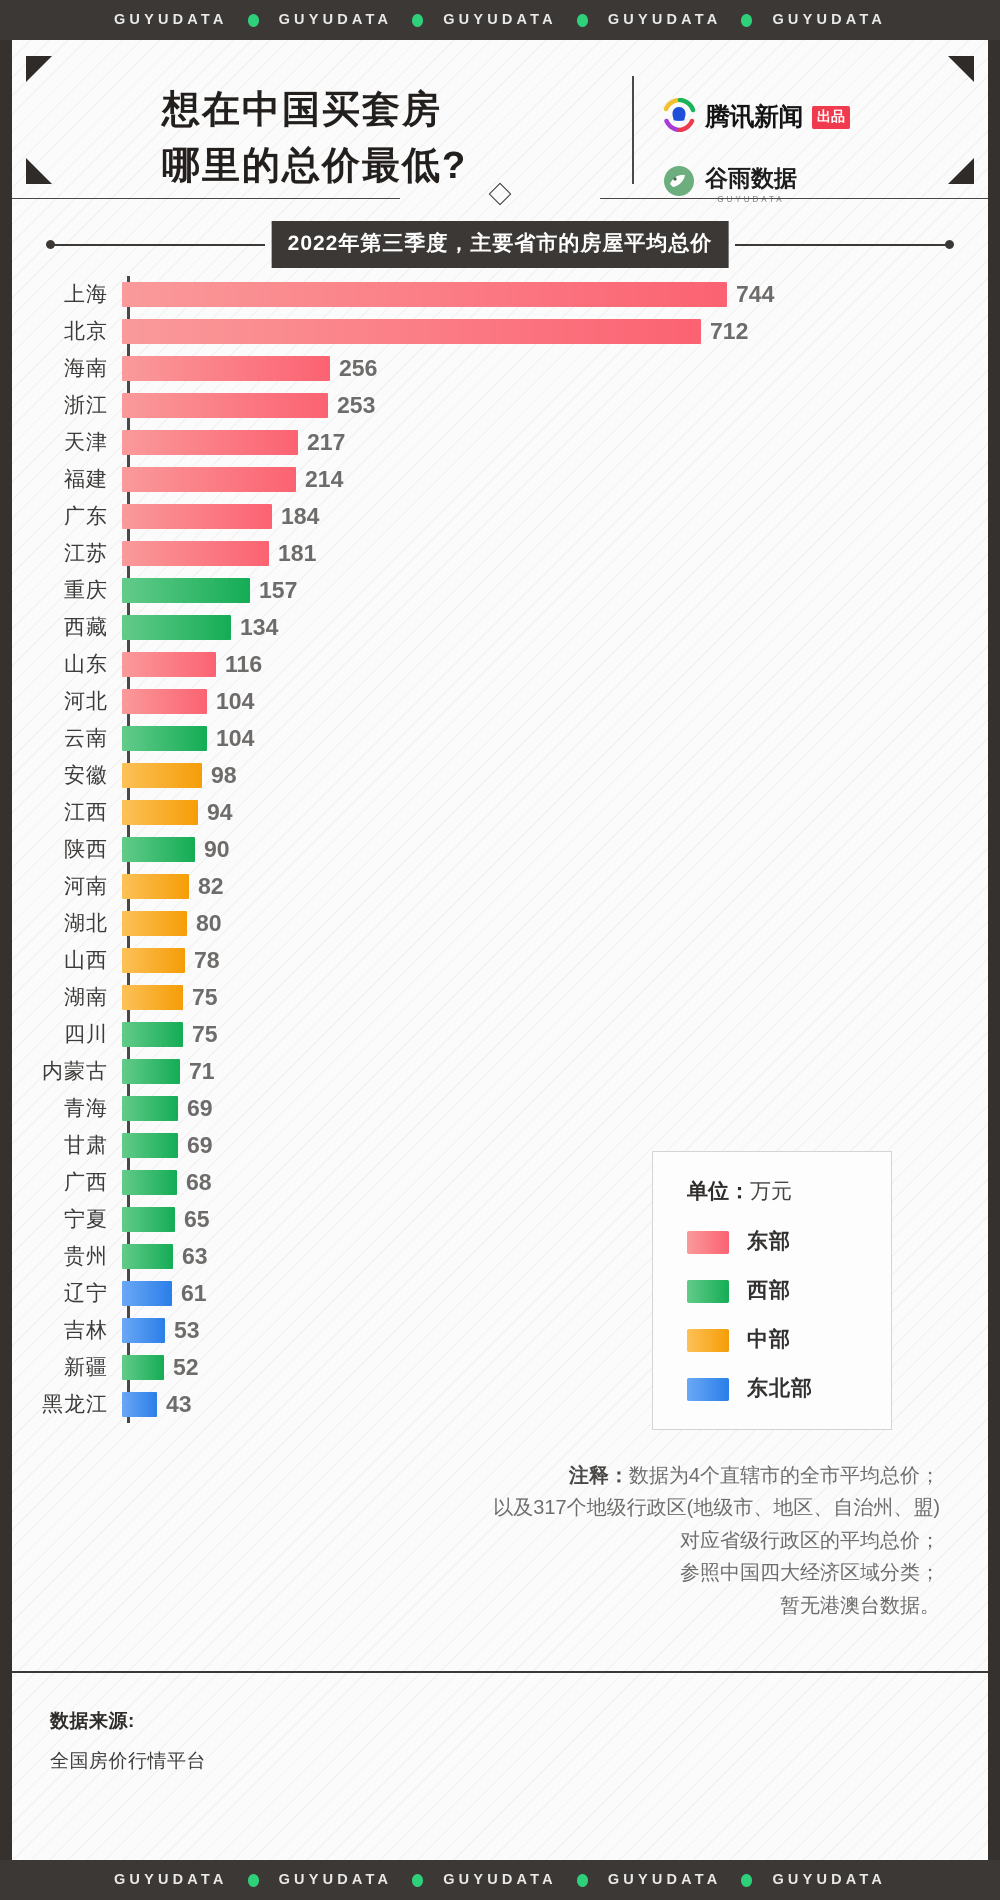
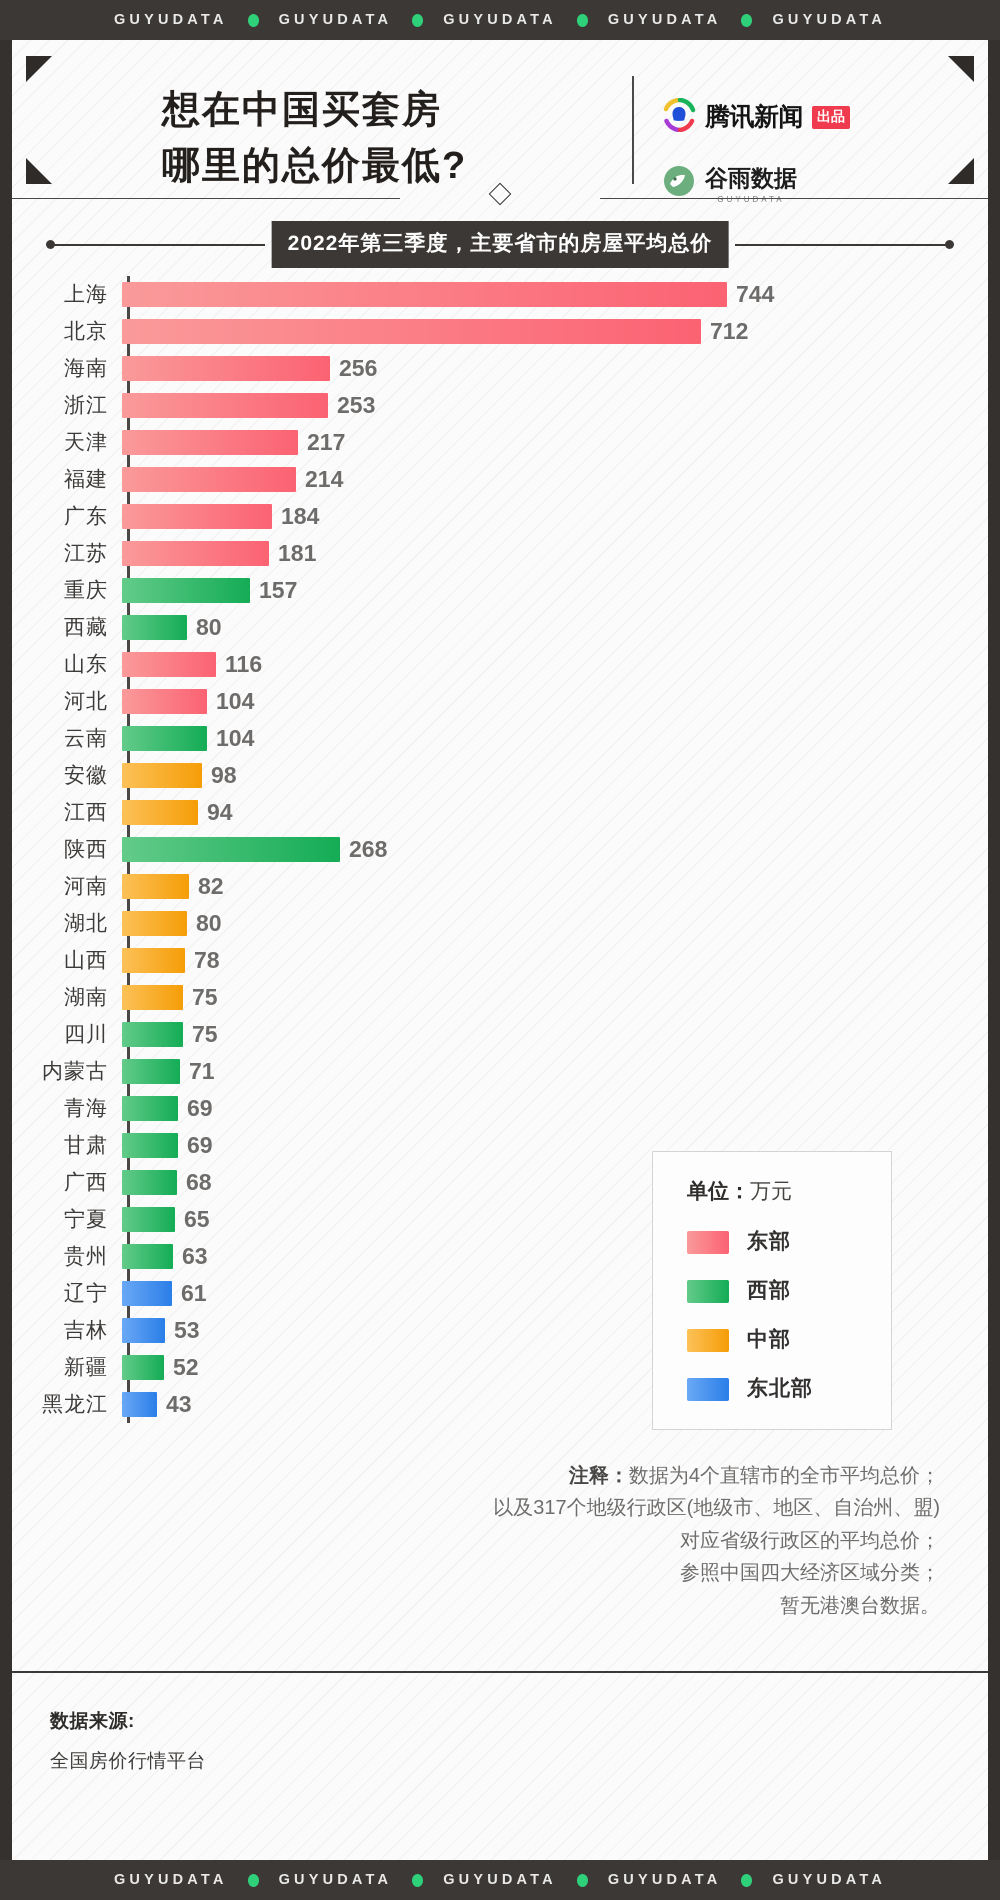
西藏: 134 -> 80
陕西: 90 -> 268
